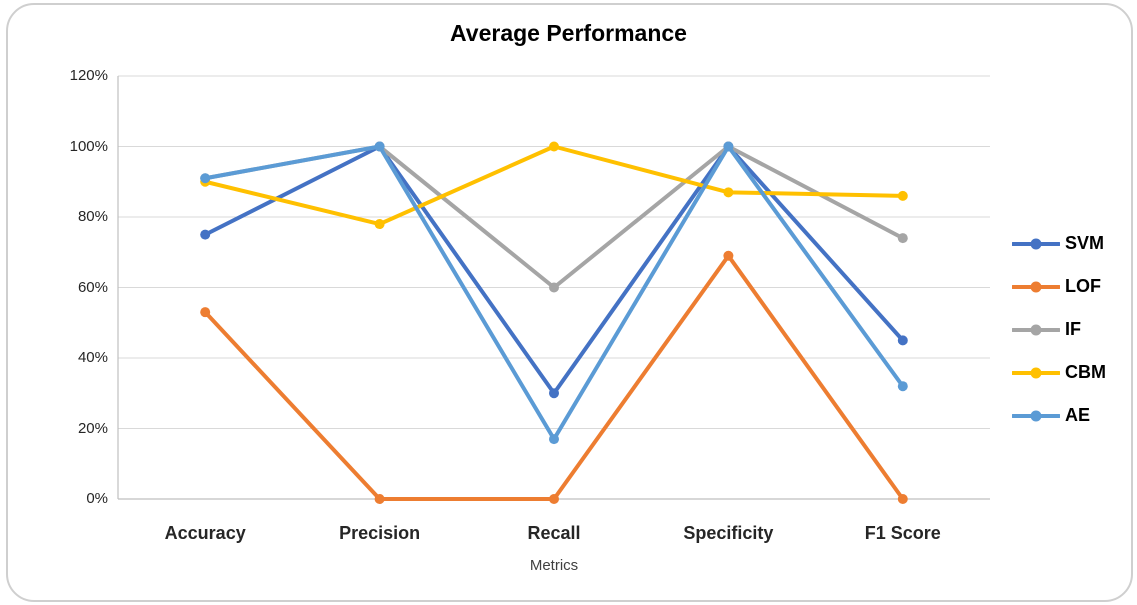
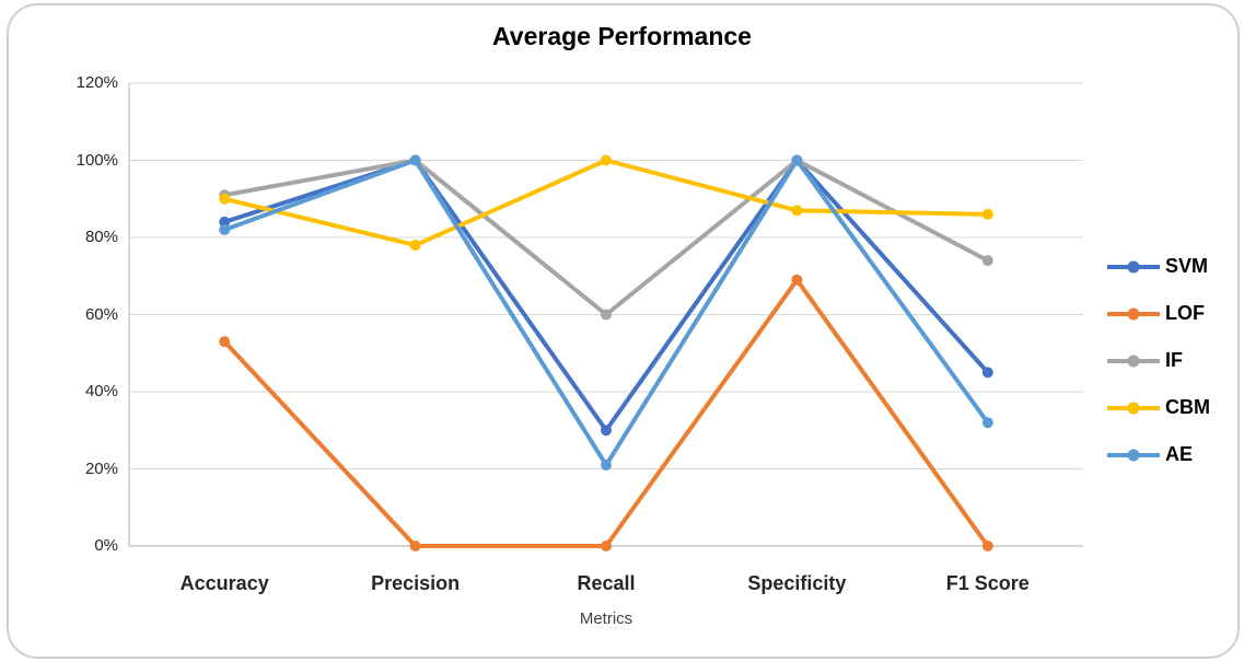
SVM/Accuracy: 75% -> 84%
AE/Accuracy: 91% -> 82%
AE/Recall: 17% -> 21%
